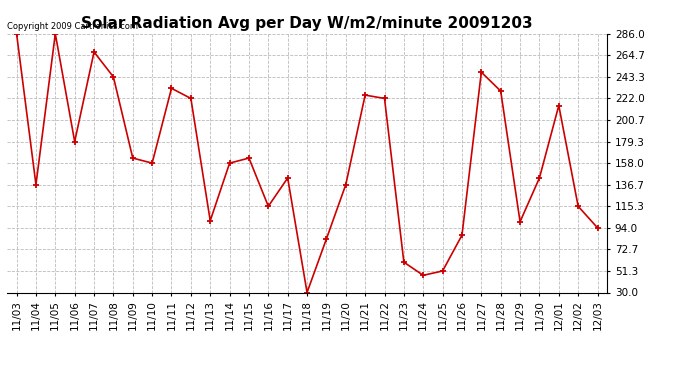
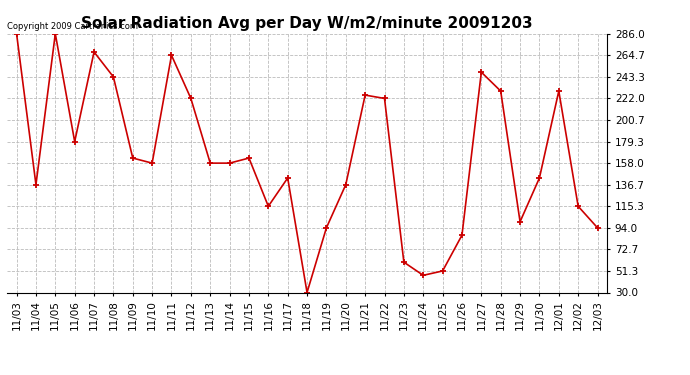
11/11: 232 -> 265
11/13: 101 -> 158
11/19: 83 -> 94
12/01: 215 -> 229
